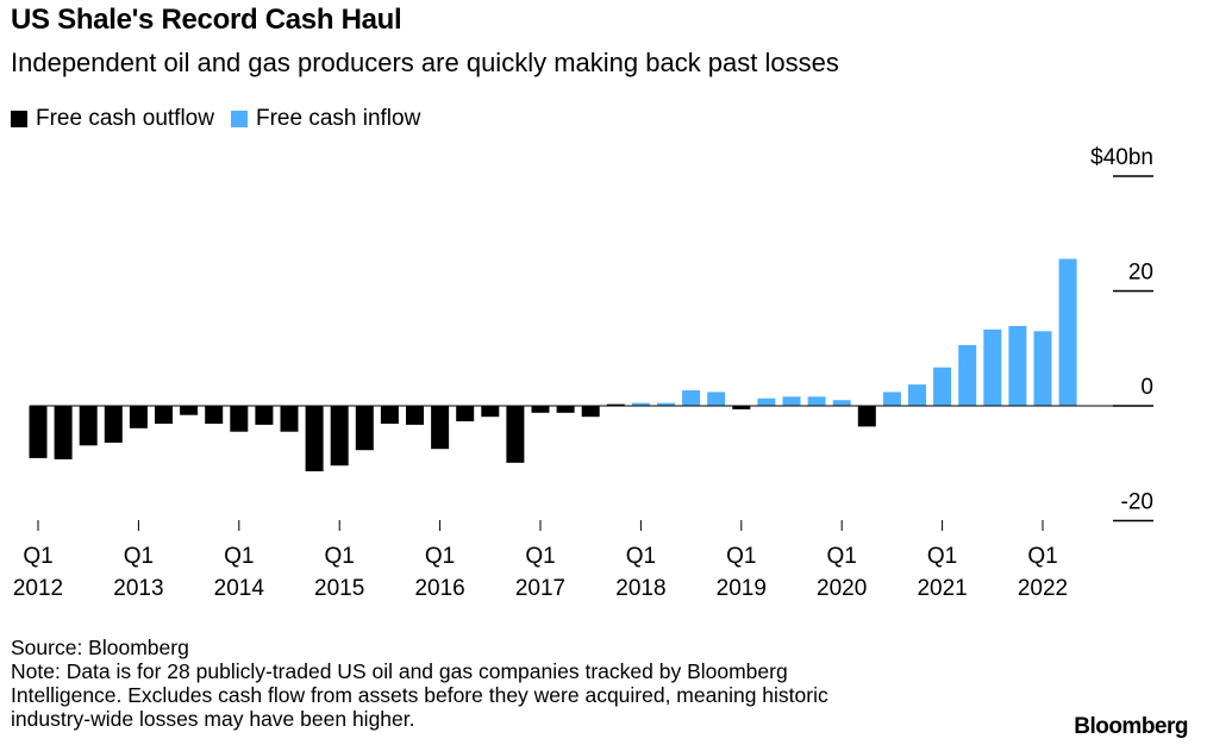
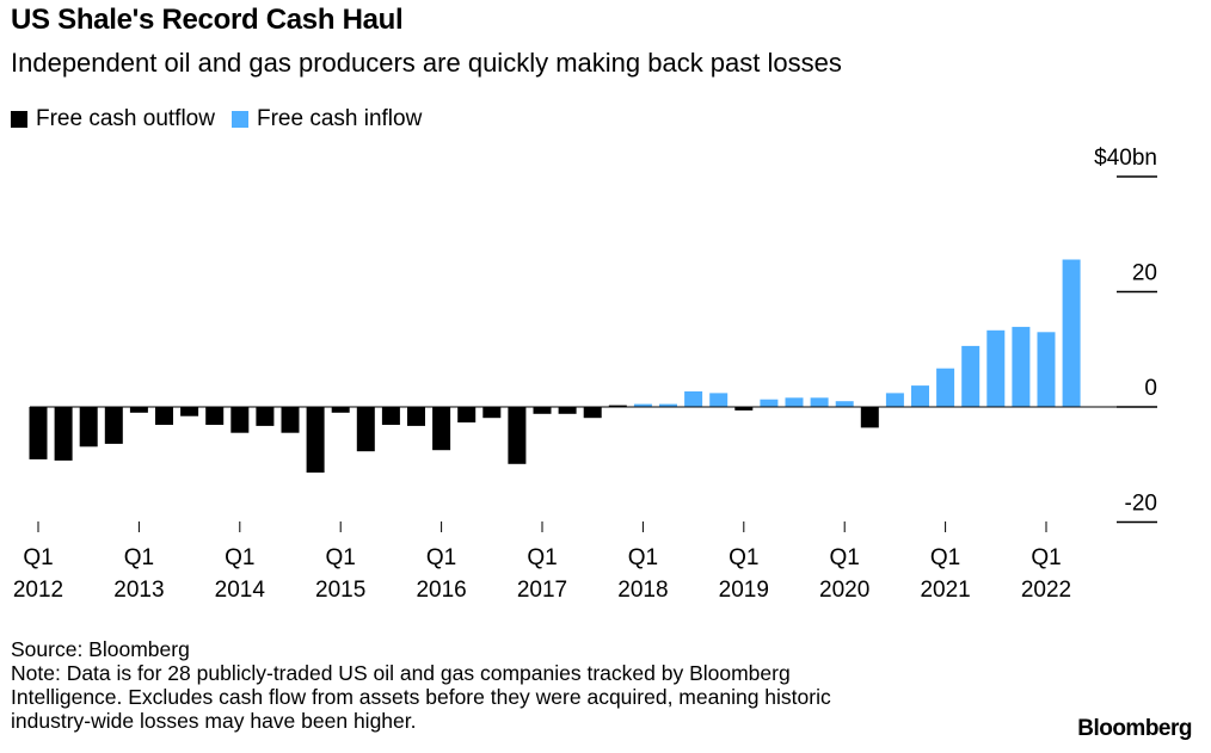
Q1 2013: -4 -> -1
Q1 2015: -10 -> -1
